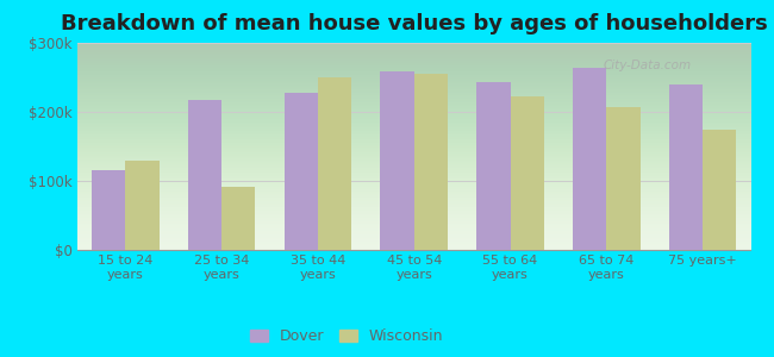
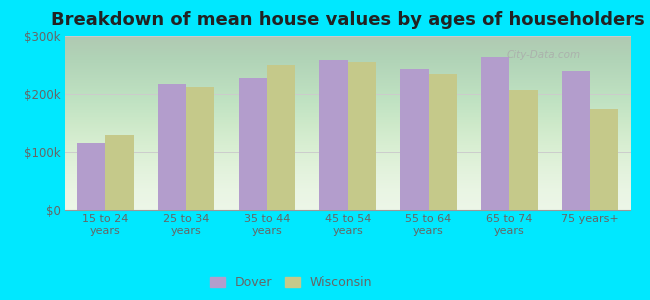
Wisconsin/25 to 34 years: $92k -> $212k
Wisconsin/55 to 64 years: $222k -> $235k
